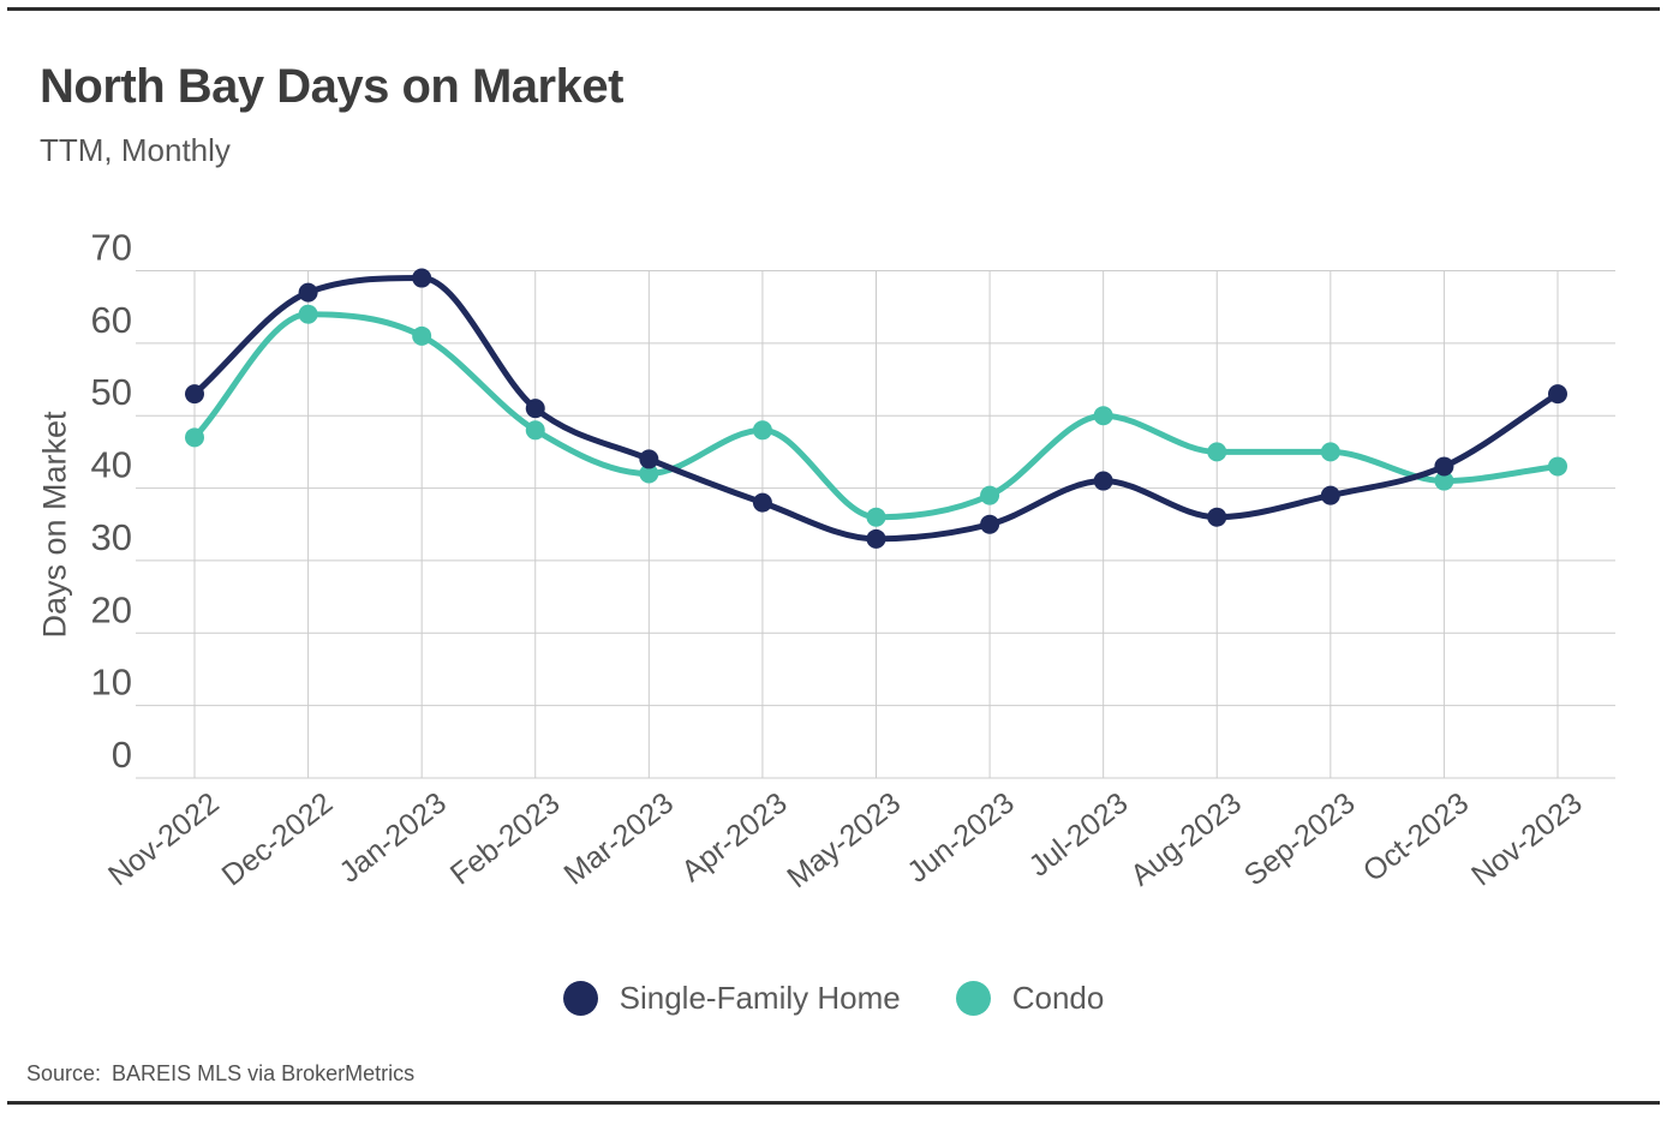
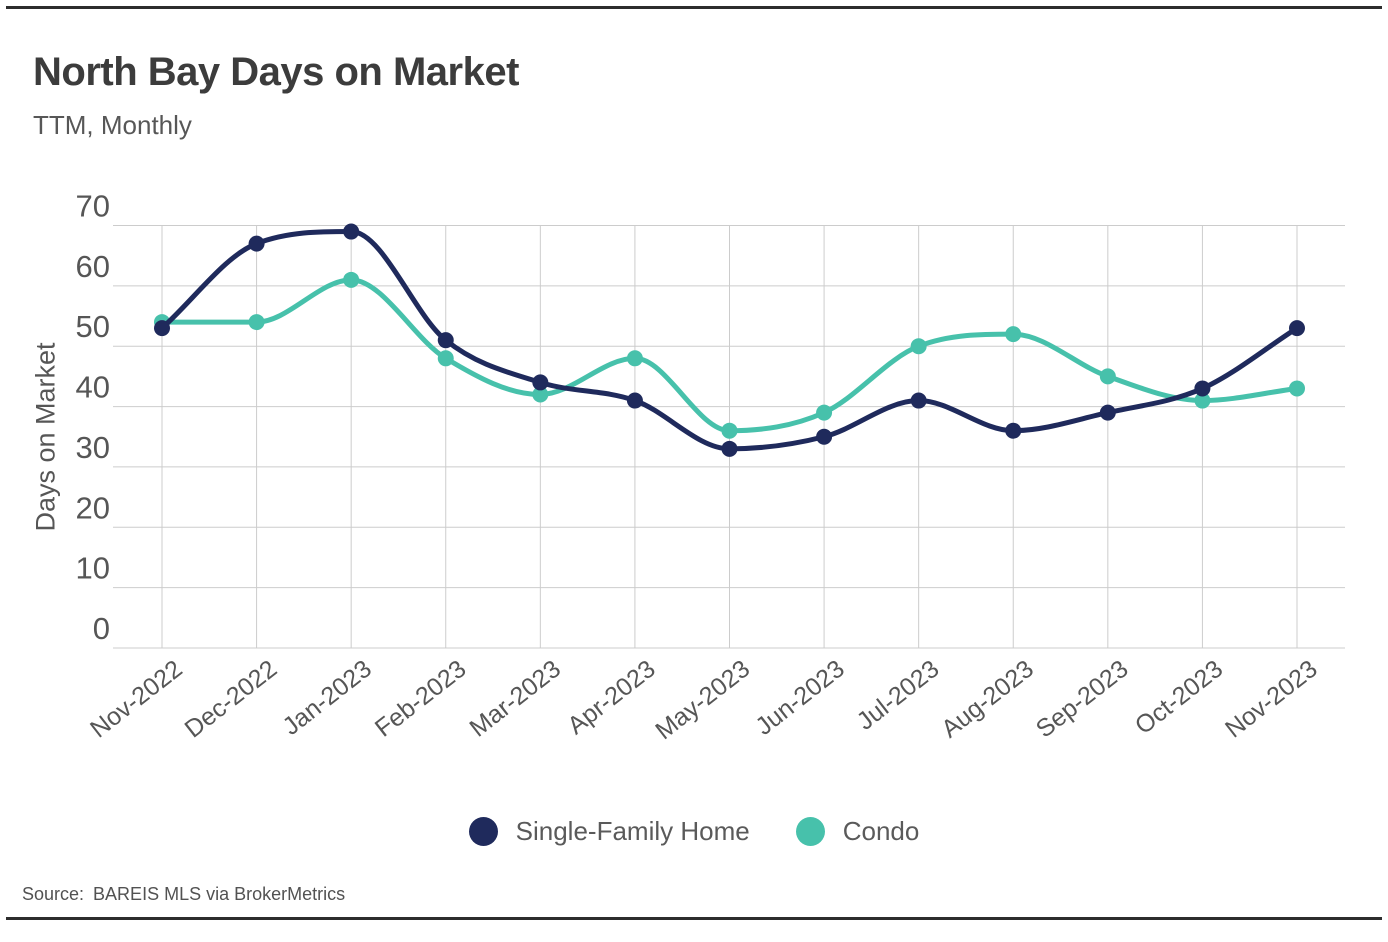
Condo/Nov-2022: 47 -> 54
Condo/Dec-2022: 64 -> 54
Single-Family Home/Apr-2023: 38 -> 41
Condo/Aug-2023: 45 -> 52
